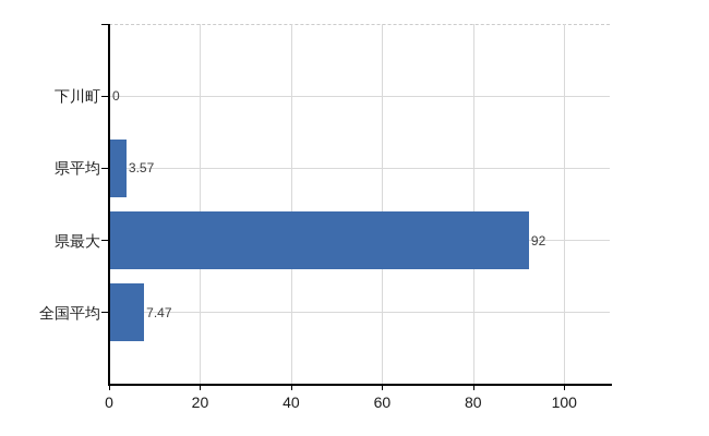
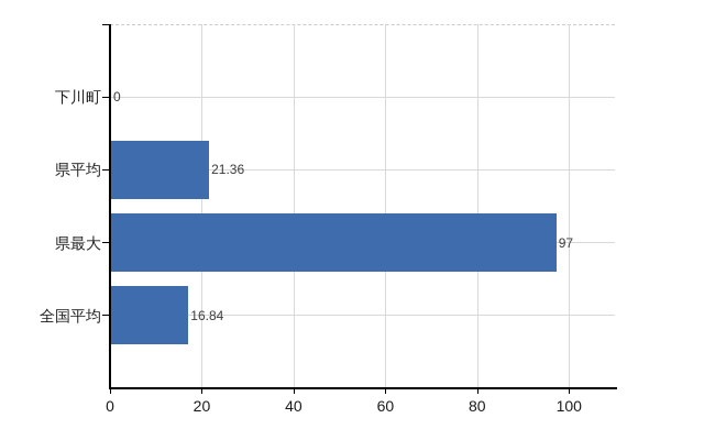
県平均: 3.57 -> 21.36
県最大: 92 -> 97
全国平均: 7.47 -> 16.84
